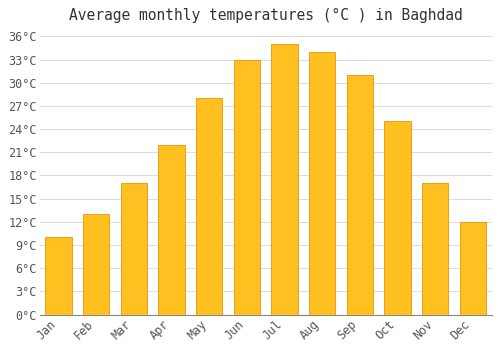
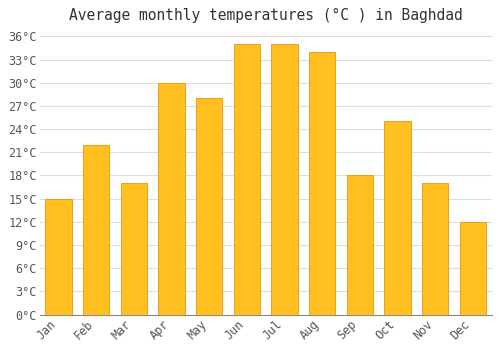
Jan: 10°C -> 15°C
Feb: 13°C -> 22°C
Apr: 22°C -> 30°C
Jun: 33°C -> 35°C
Sep: 31°C -> 18°C
